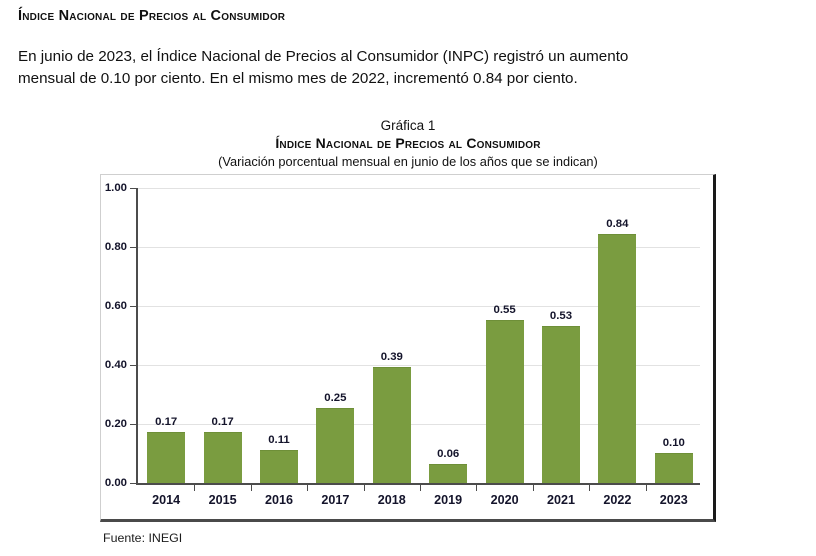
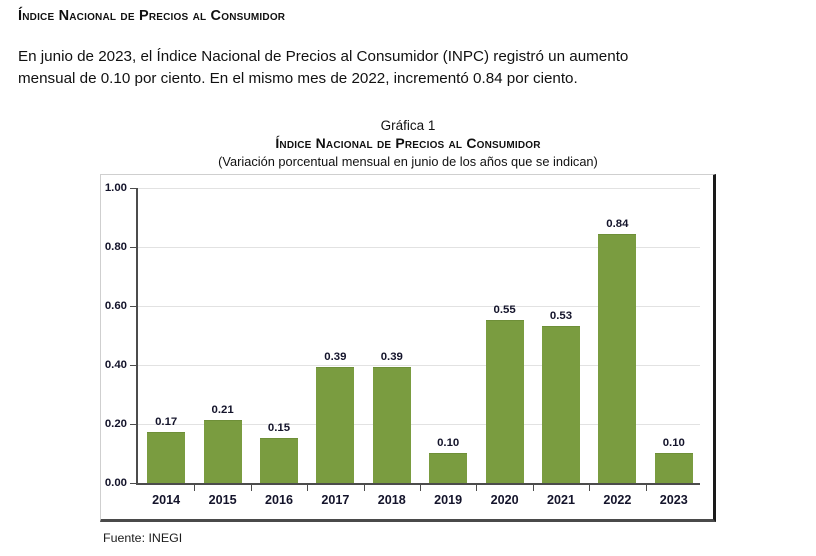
2015: 0.17 -> 0.21
2016: 0.11 -> 0.15
2017: 0.25 -> 0.39
2019: 0.06 -> 0.10
